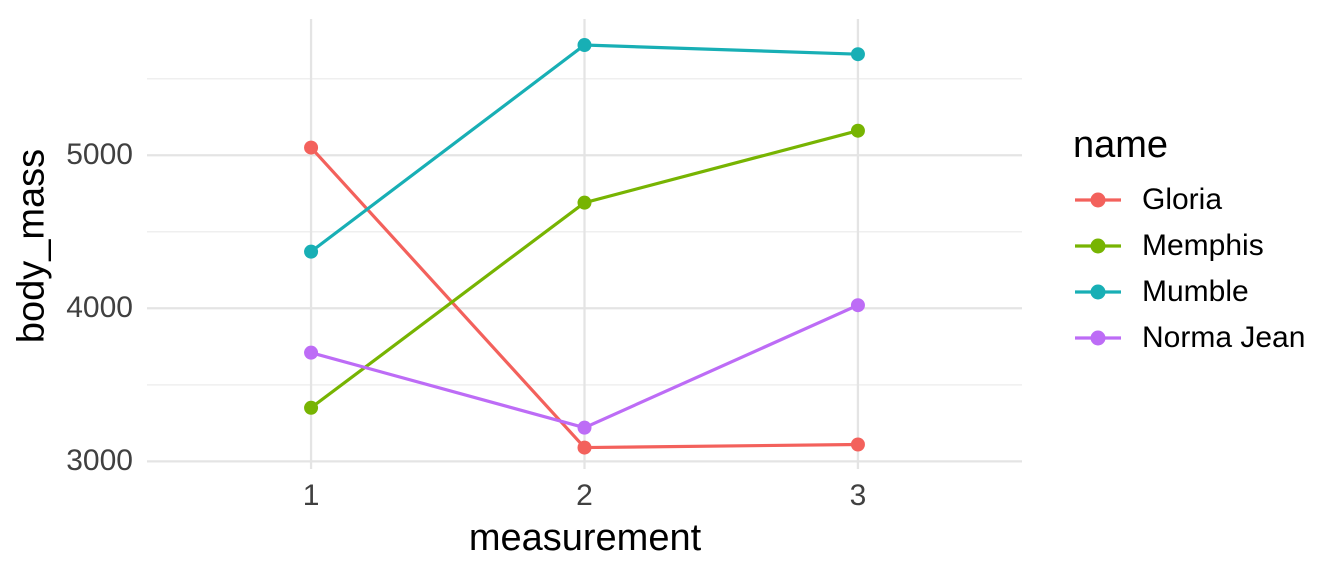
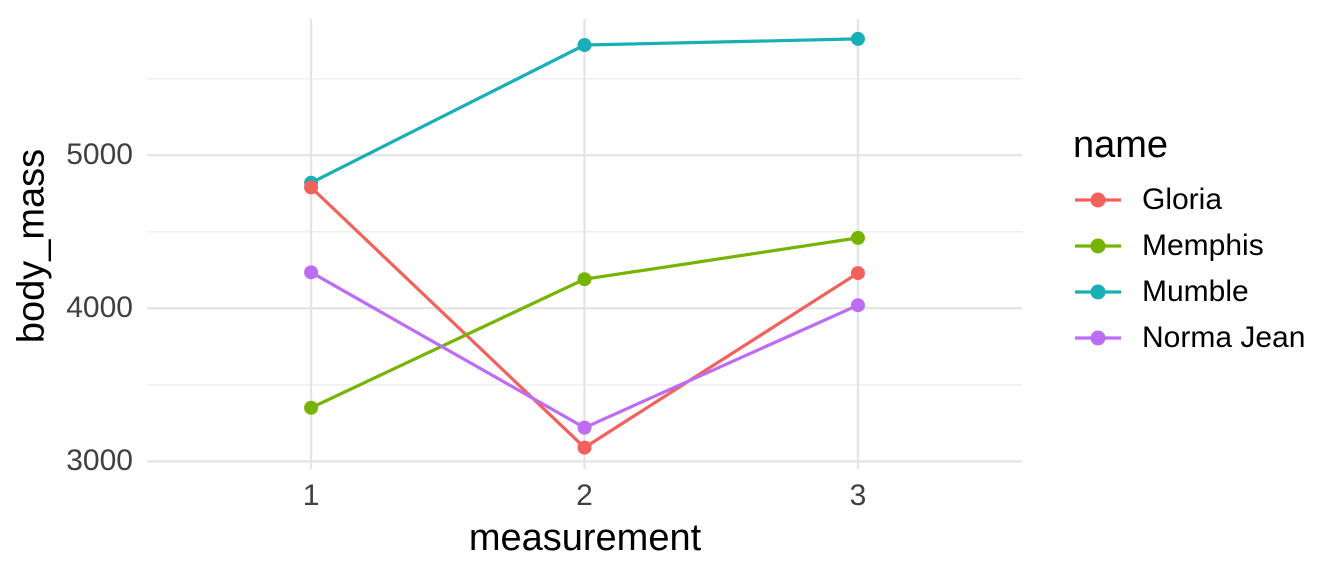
Gloria/1: 5050 -> 4790
Mumble/1: 4370 -> 4820
Norma Jean/1: 3710 -> 4240
Memphis/2: 4690 -> 4190
Gloria/3: 3110 -> 4230
Memphis/3: 5160 -> 4460
Mumble/3: 5660 -> 5760
